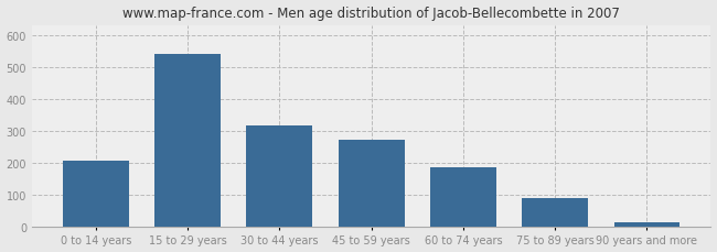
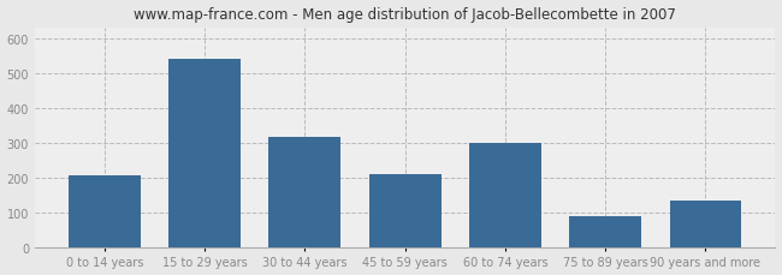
45 to 59 years: 273 -> 210
60 to 74 years: 184 -> 300
90 years and more: 14 -> 135
